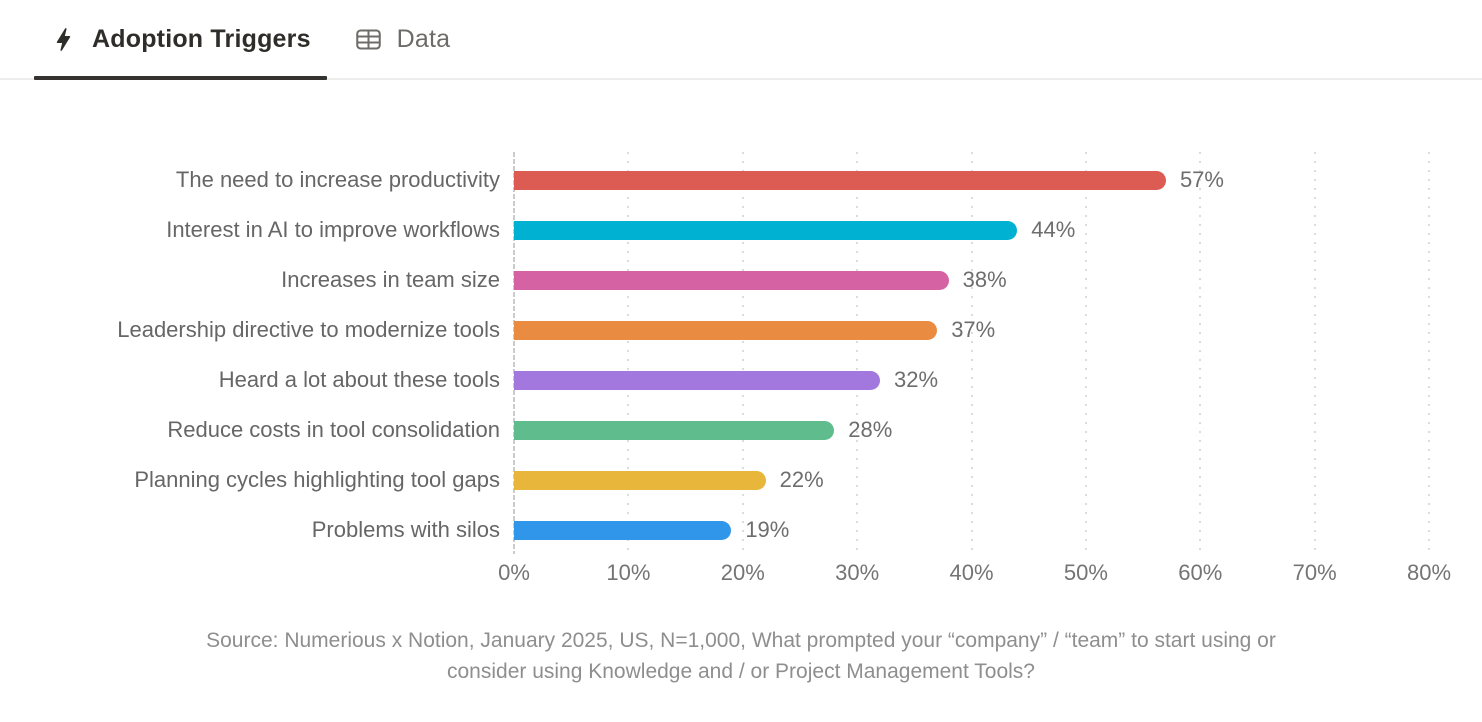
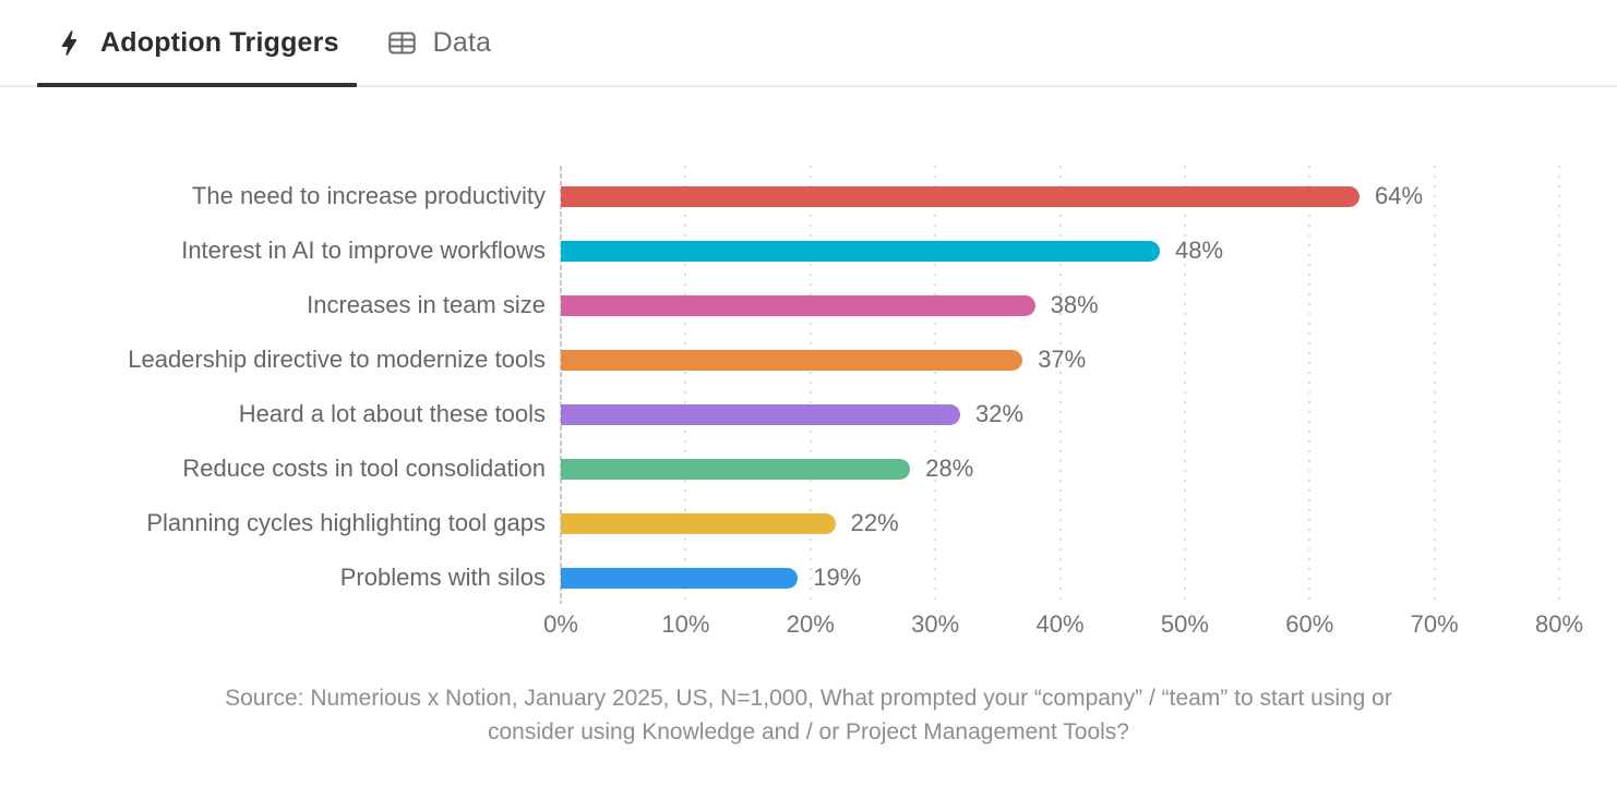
The need to increase productivity: 57% -> 64%
Interest in AI to improve workflows: 44% -> 48%
